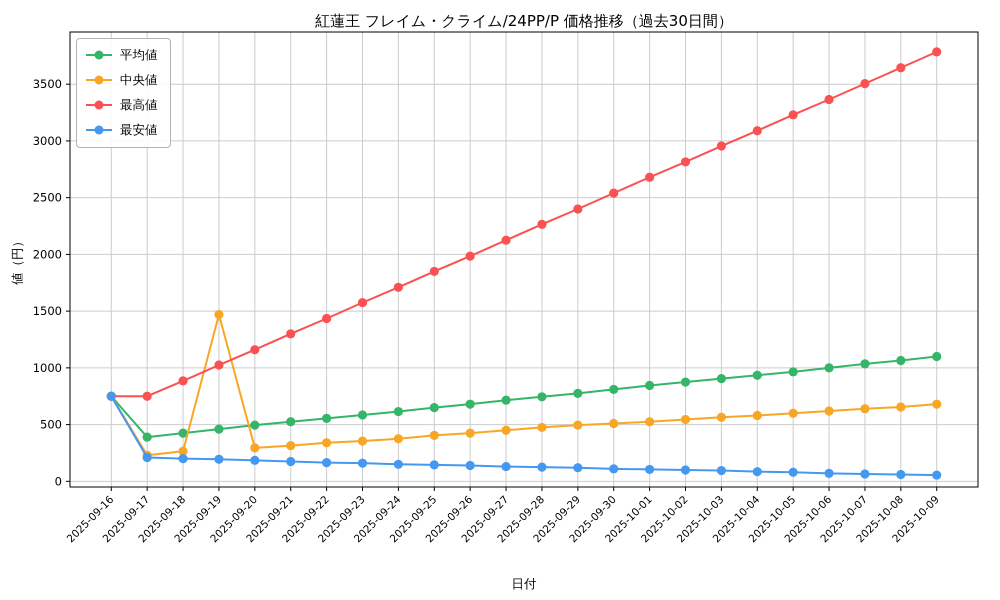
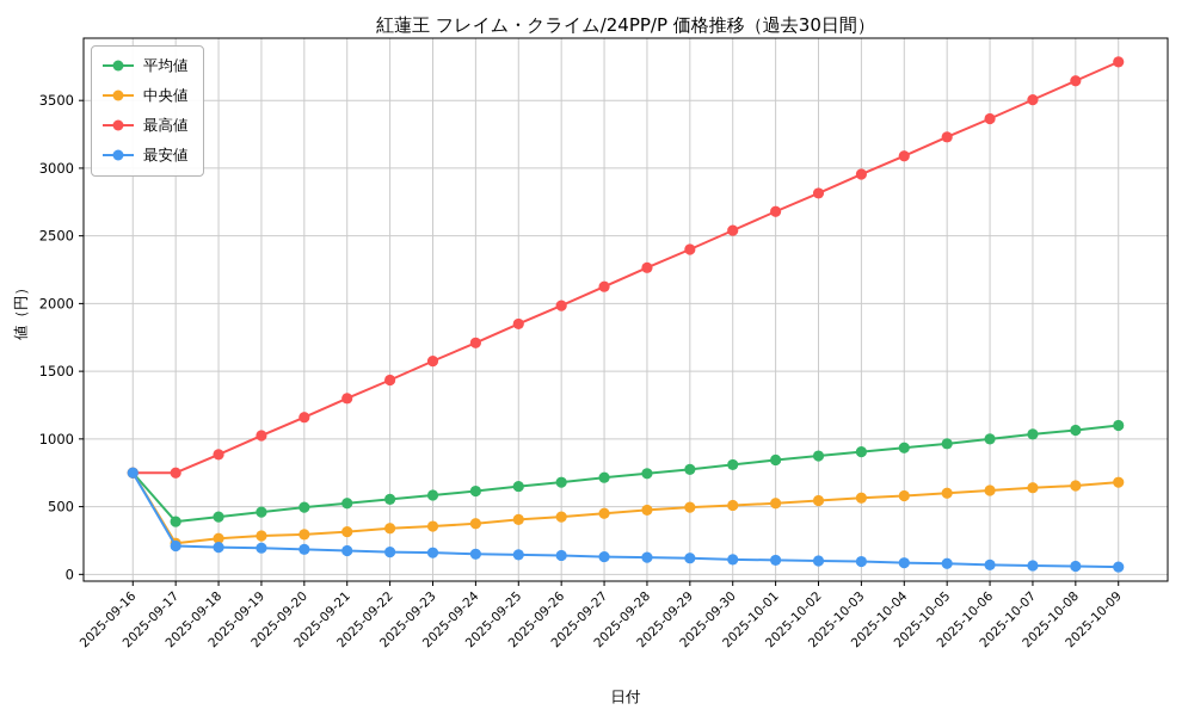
中央値/2025-09-19: 1470 -> 280
